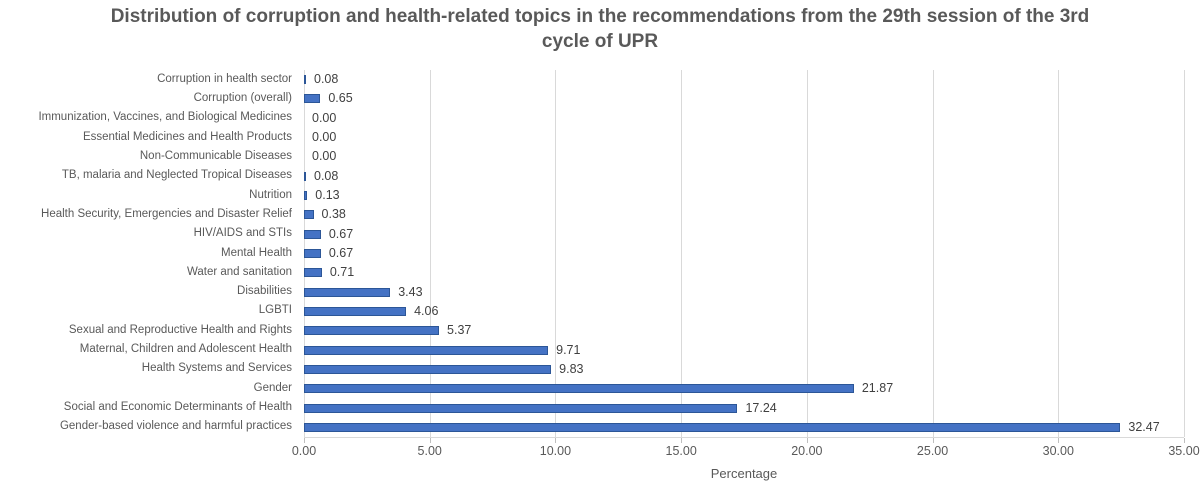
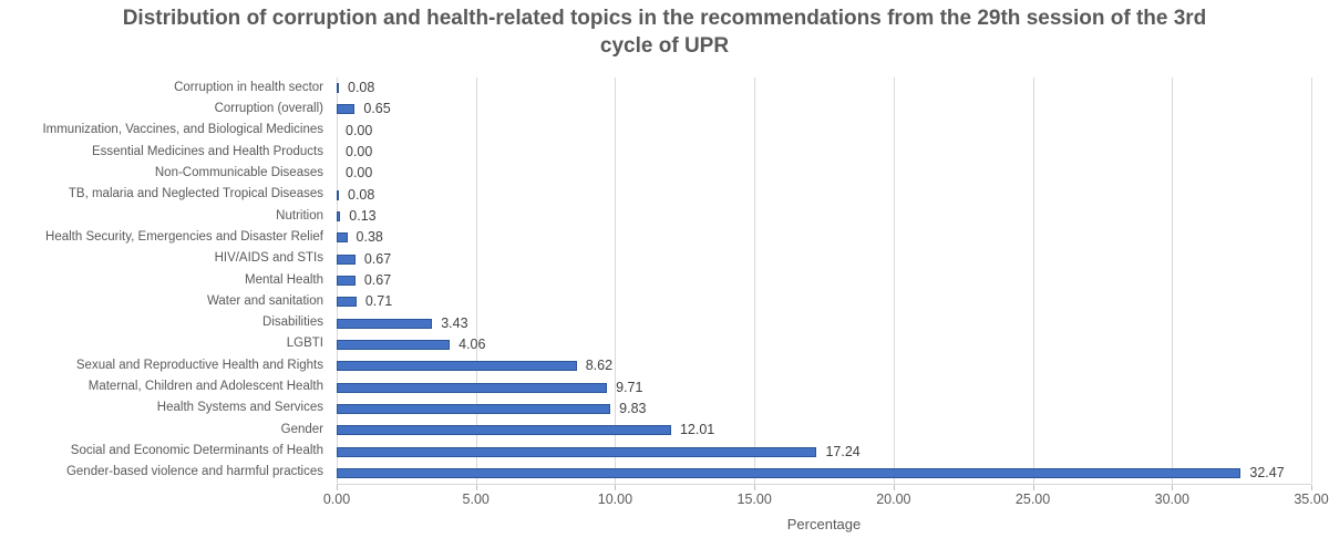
Sexual and Reproductive Health and Rights: 5.37 -> 8.62
Gender: 21.87 -> 12.01
